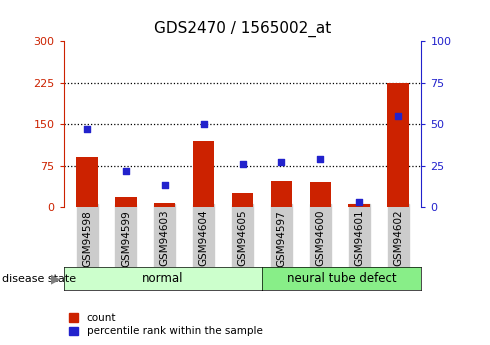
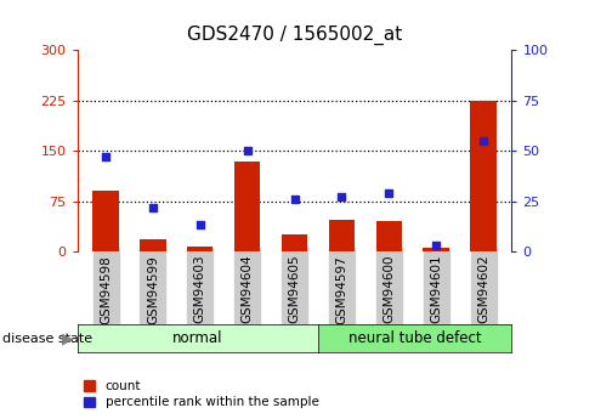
count/GSM94604: 120 -> 134
